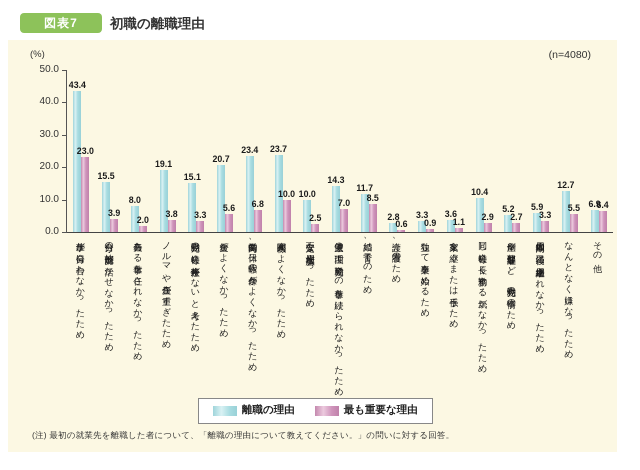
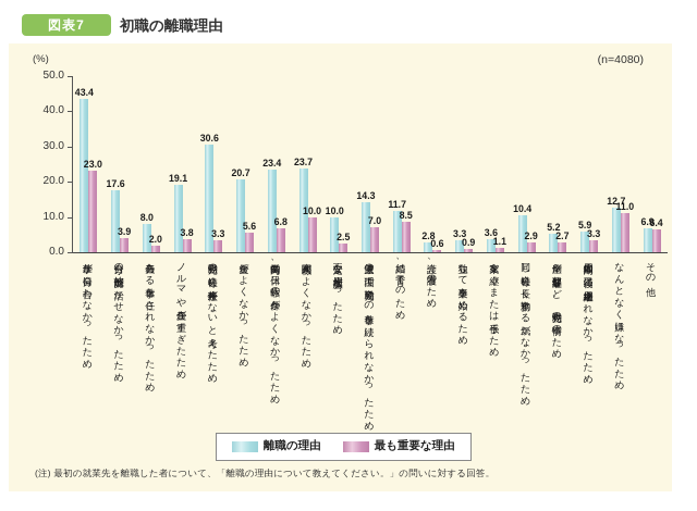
離職の理由/自分の技能・能力が活かせなかったため: 15.5 -> 17.6
離職の理由/勤務先の会社等に将来性がないと考えたため: 15.1 -> 30.6
最も重要な理由/なんとなく嫌になったため: 5.5 -> 11.0
